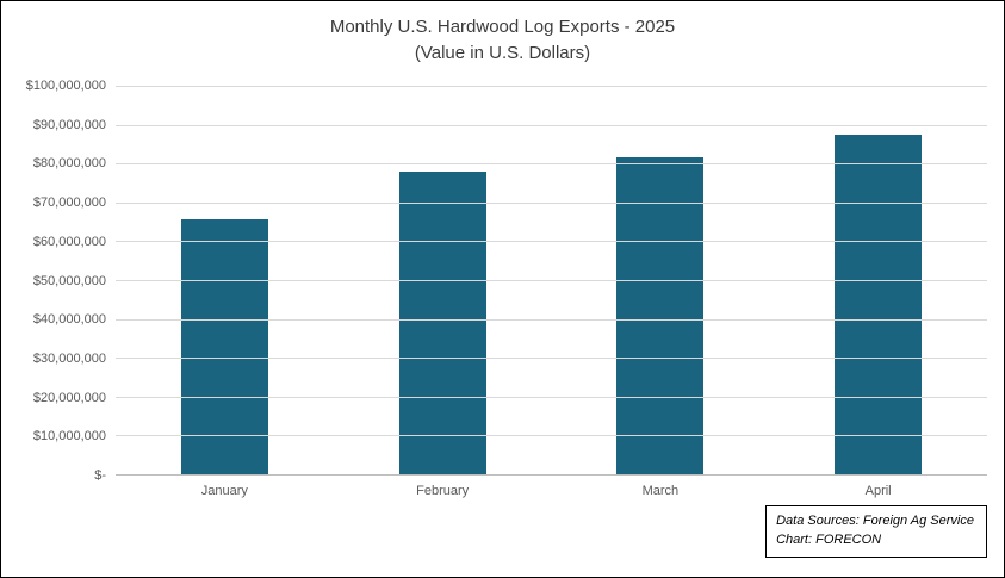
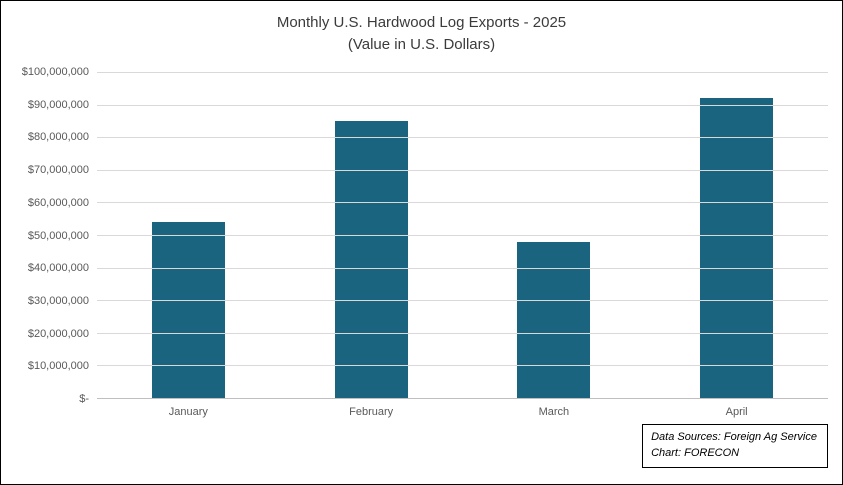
January: $66000000 -> $54000000
February: $78000000 -> $85000000
March: $82000000 -> $48000000
April: $88000000 -> $92000000
